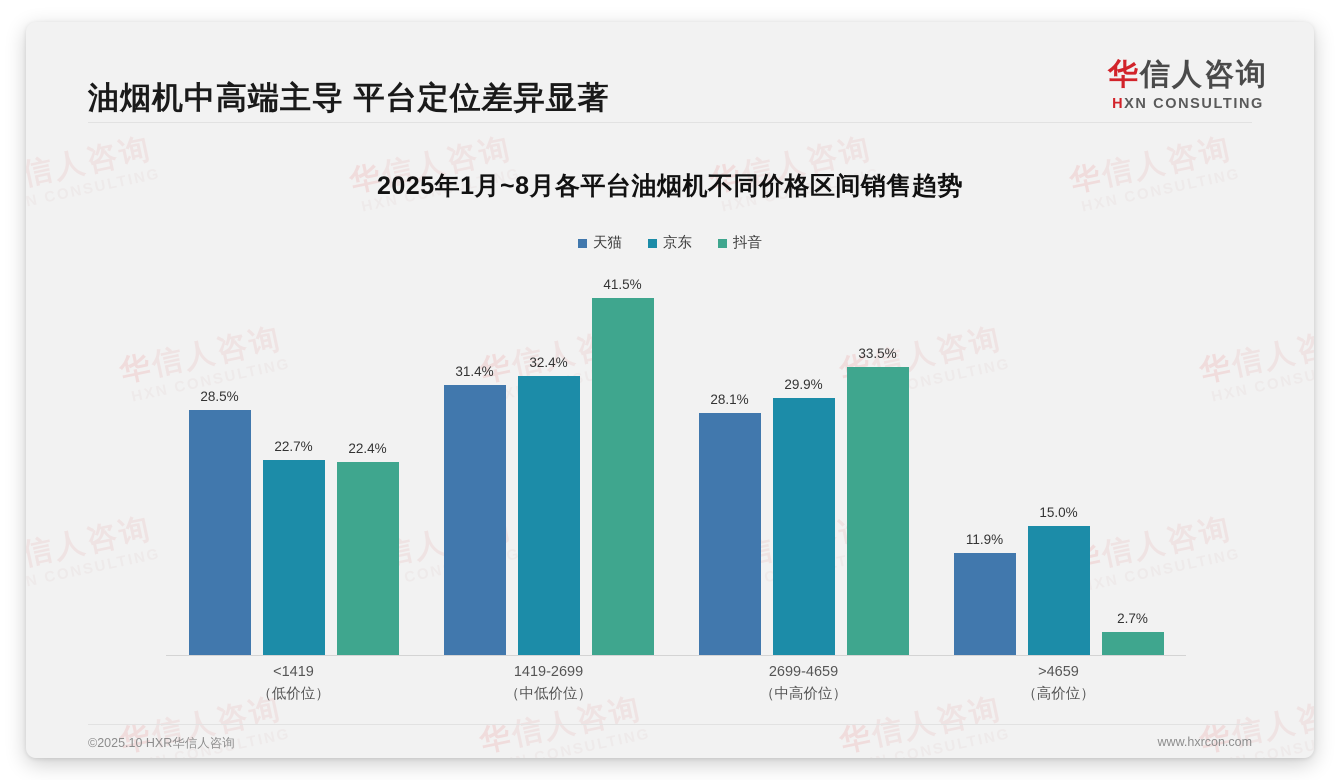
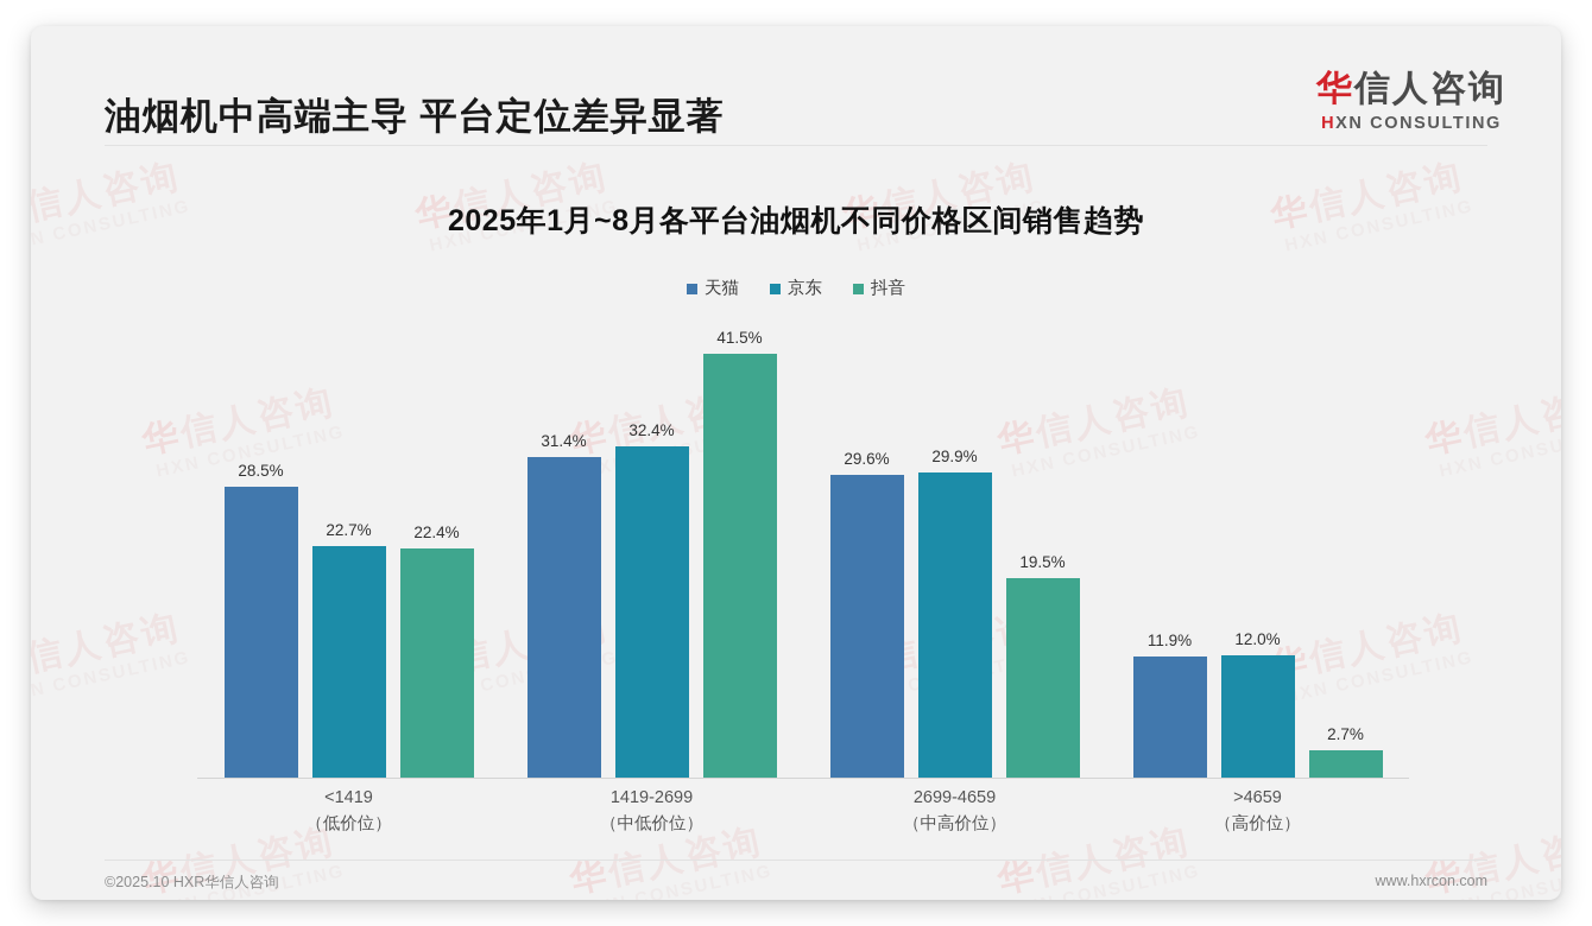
天猫/2699-4659: 28.1% -> 29.6%
抖音/2699-4659: 33.5% -> 19.5%
京东/>4659: 15.0% -> 12.0%
